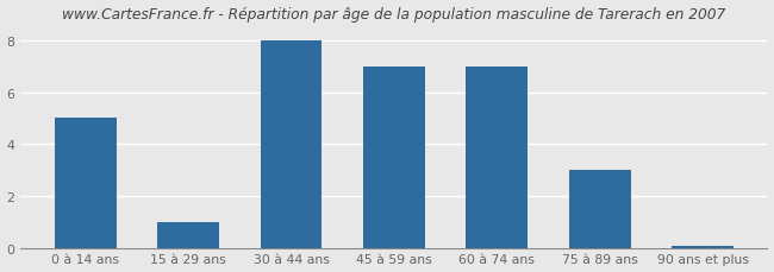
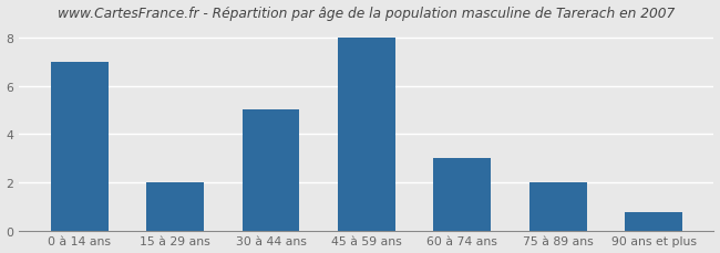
0 à 14 ans: 5.00 -> 7.00
15 à 29 ans: 1.00 -> 2.00
30 à 44 ans: 8.00 -> 5.00
45 à 59 ans: 7.00 -> 8.00
60 à 74 ans: 7.00 -> 3.00
75 à 89 ans: 3.00 -> 2.00
90 ans et plus: 0.07 -> 0.75
